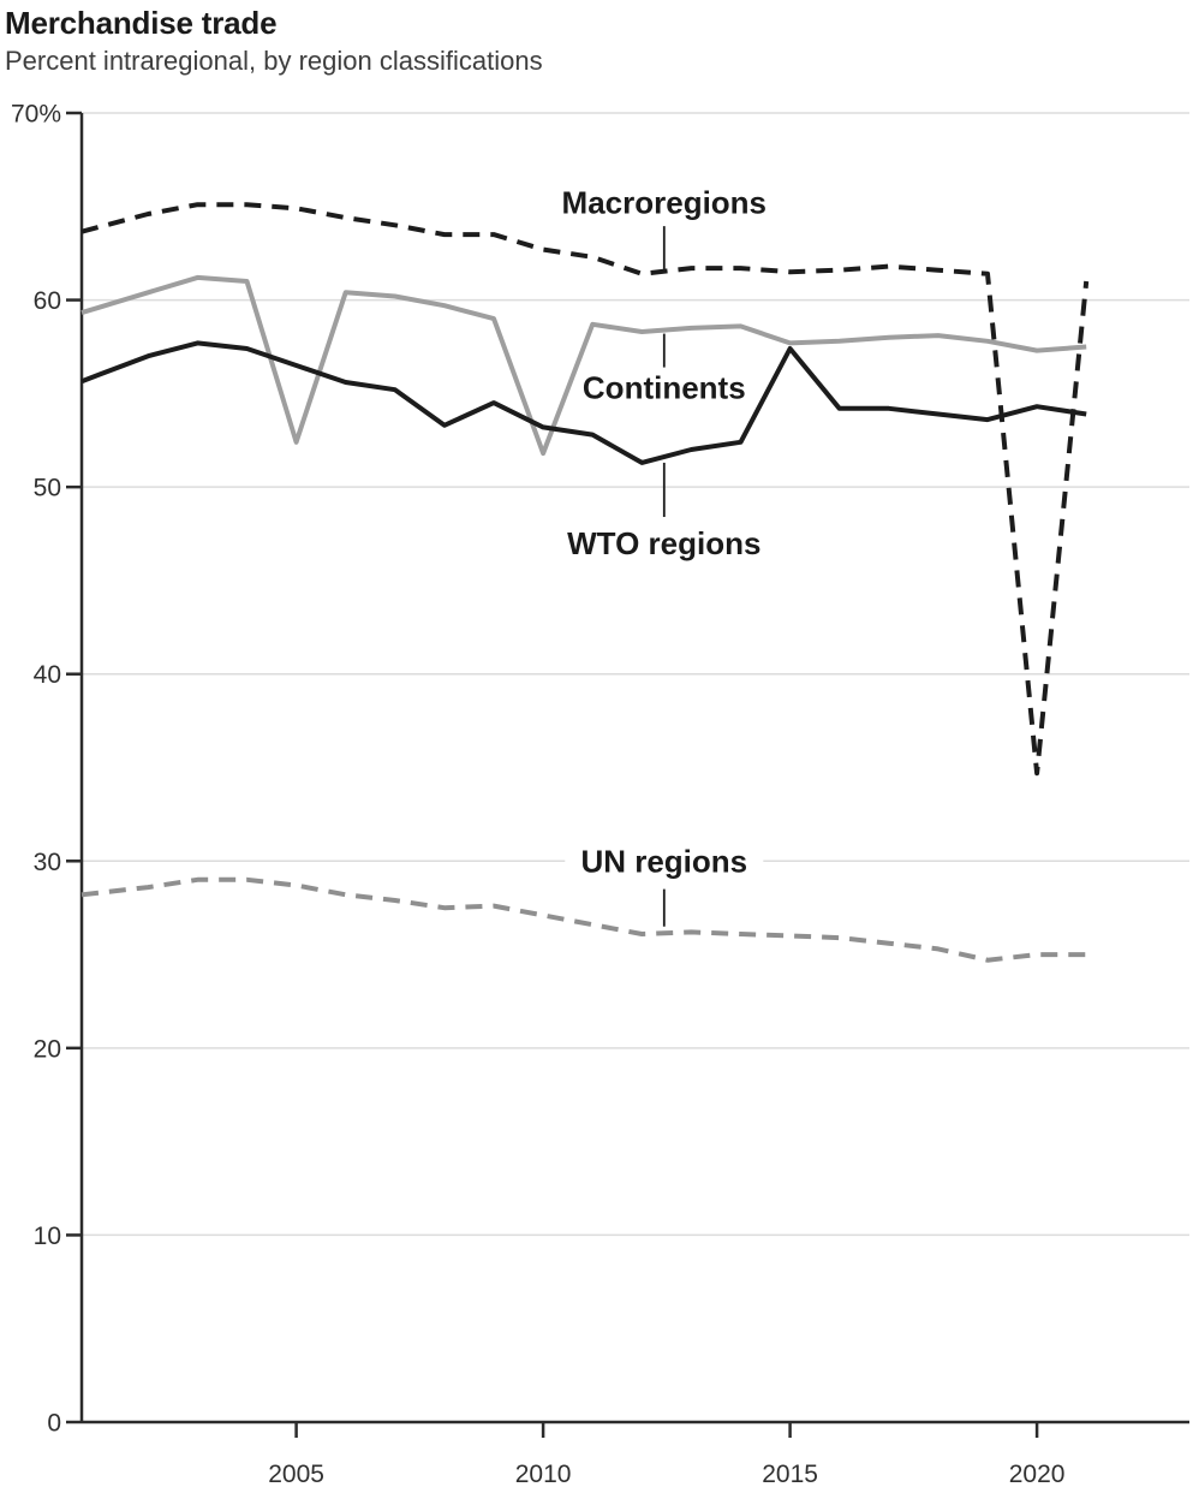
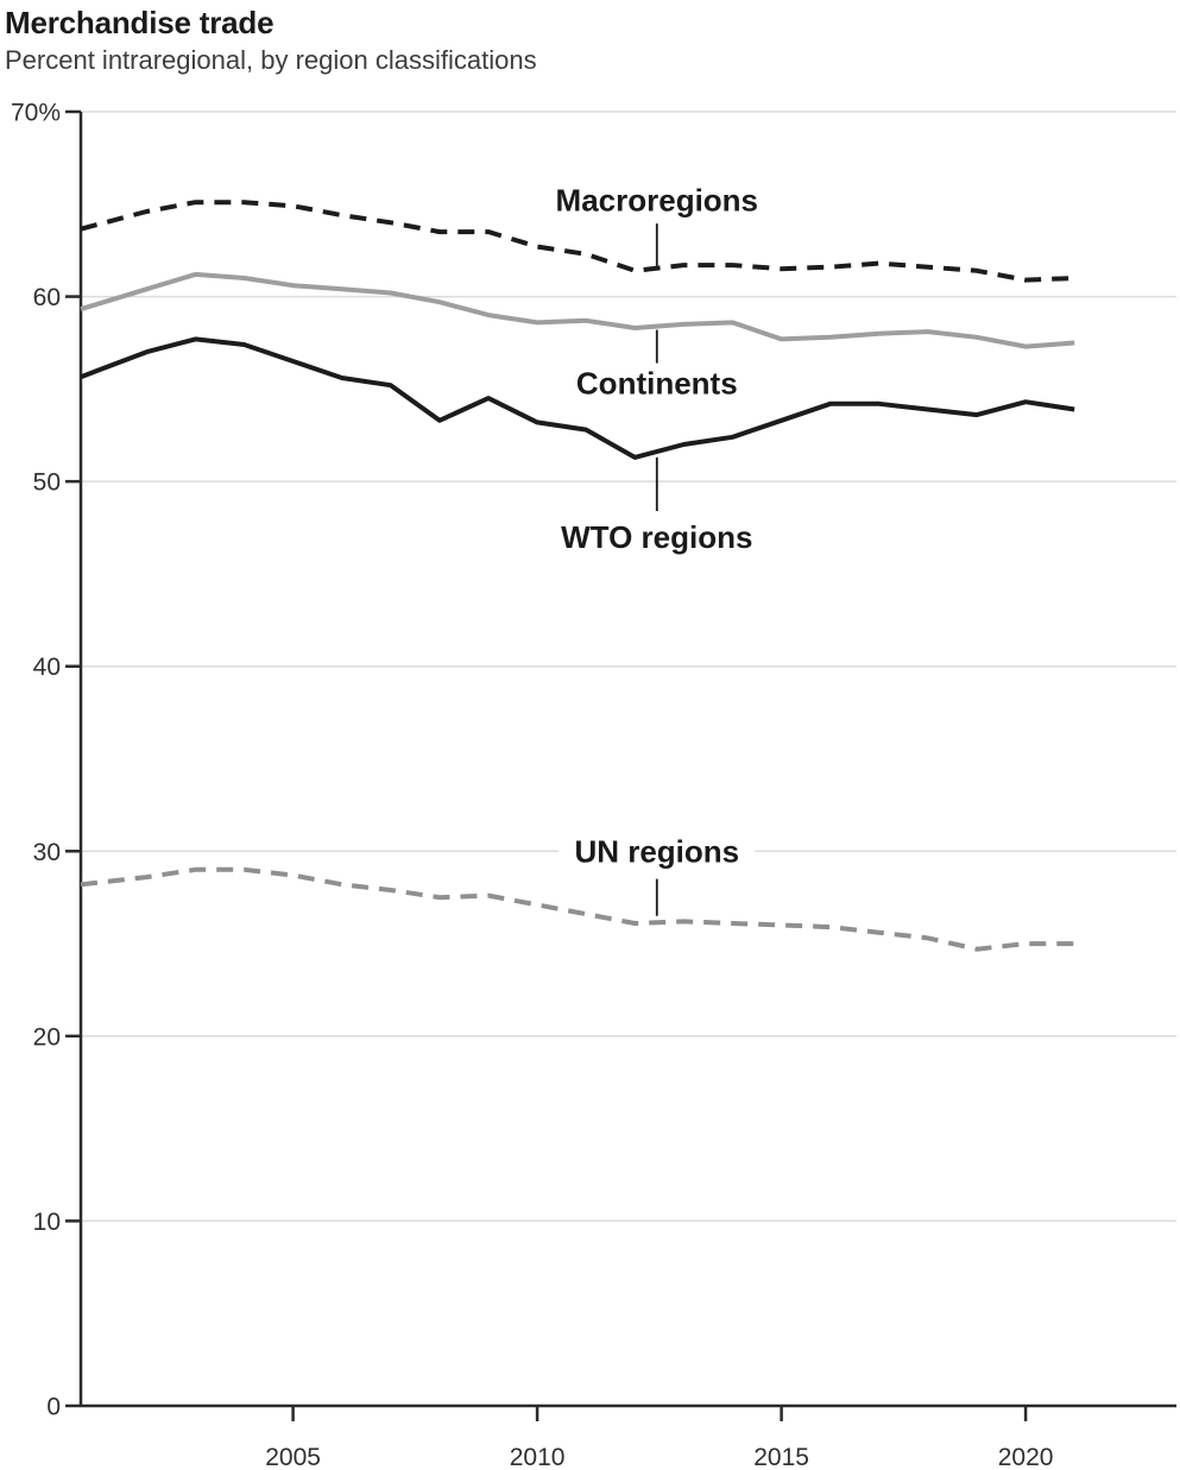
Continents/2005: 52.4% -> 60.6%
Continents/2010: 51.8% -> 58.6%
WTO regions/2015: 57.4% -> 53.3%
Macroregions/2020: 34.7% -> 60.9%
